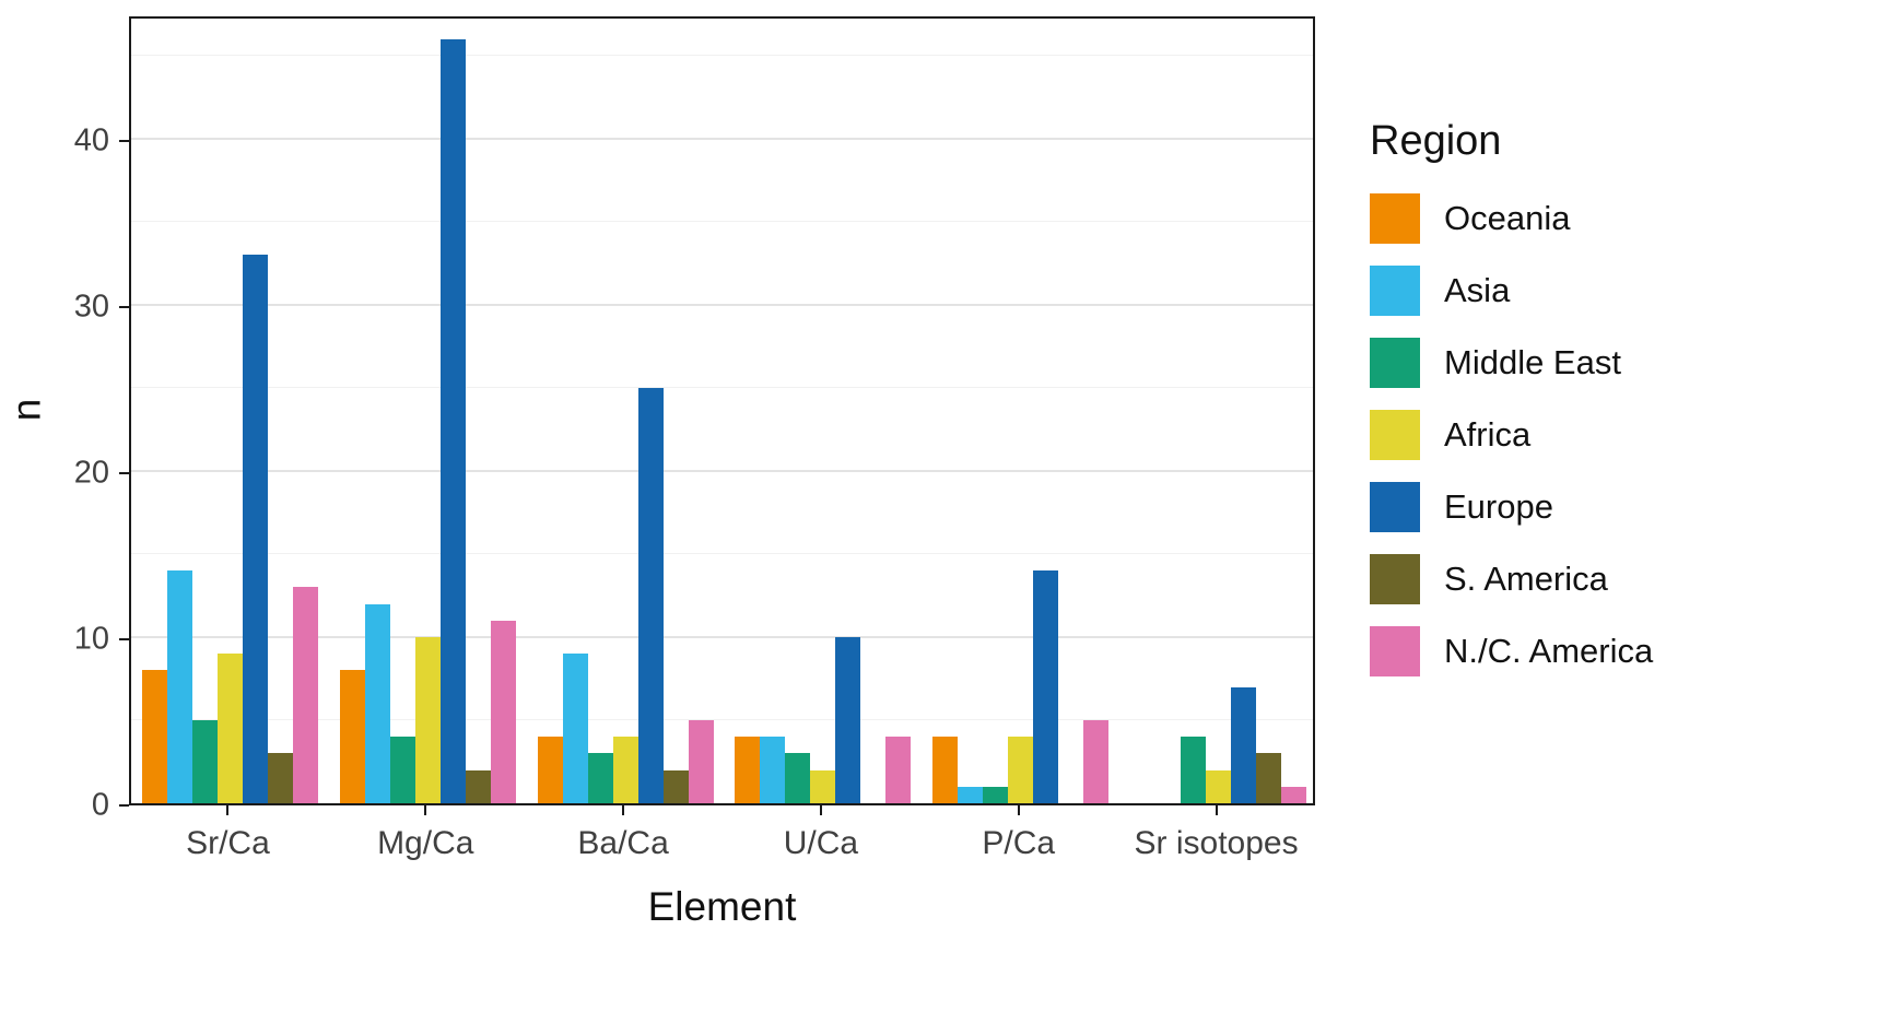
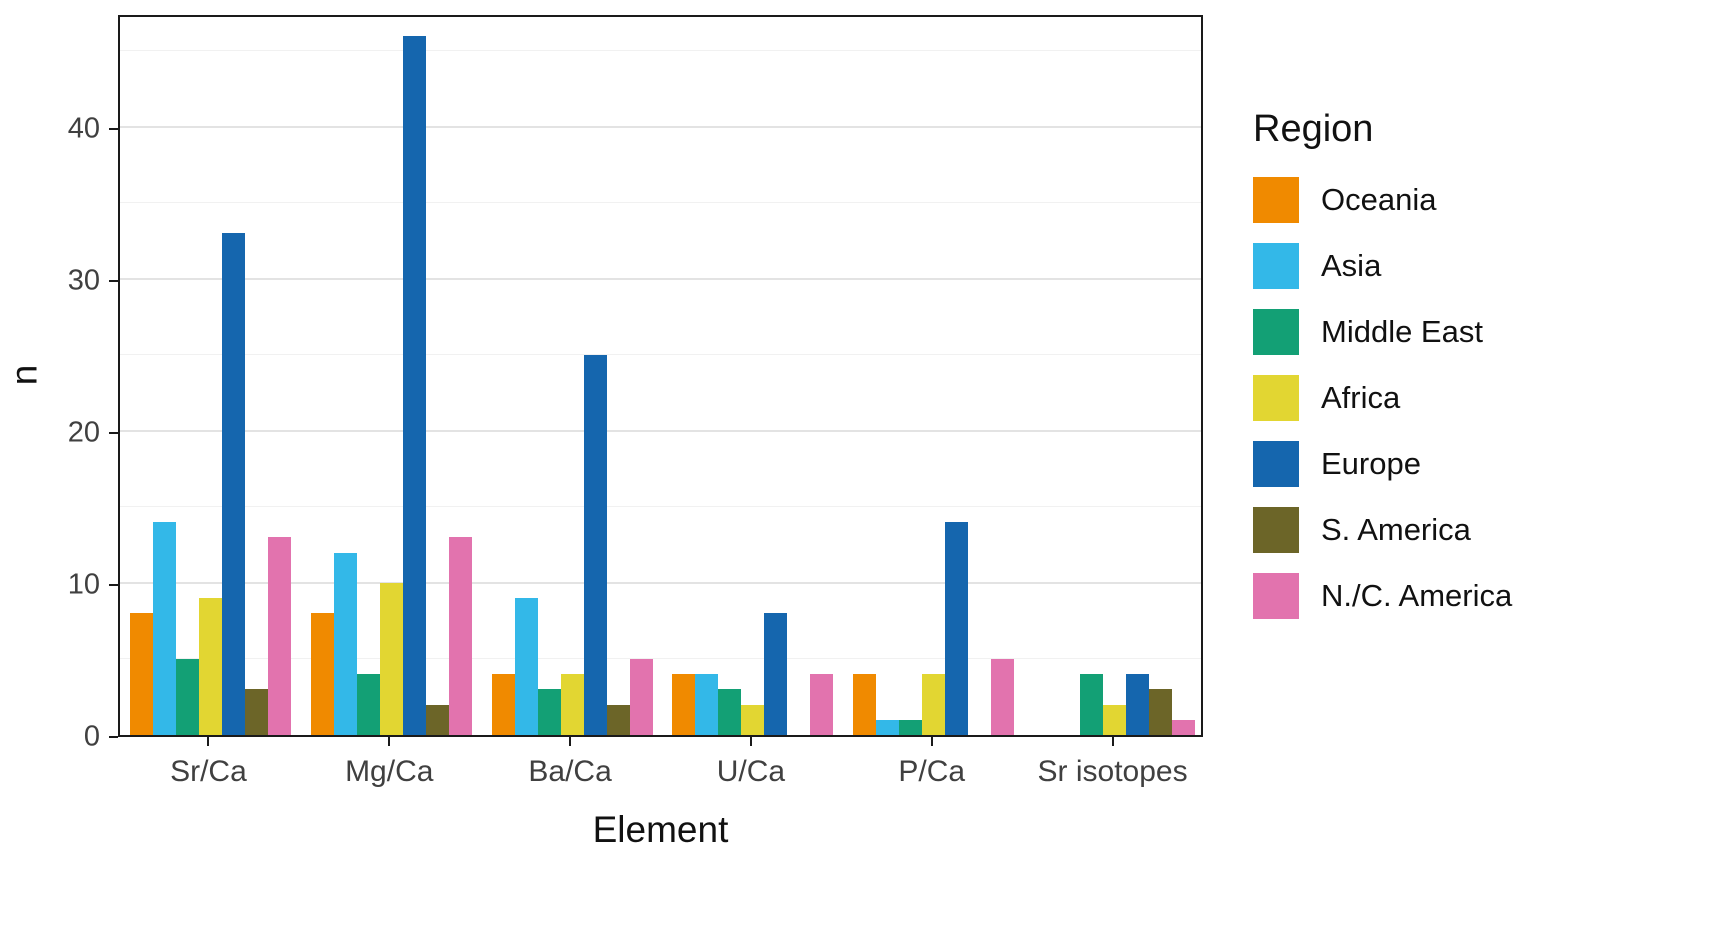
N./C. America/Mg/Ca: 11 -> 13
Europe/U/Ca: 10 -> 8
Europe/Sr isotopes: 7 -> 4
